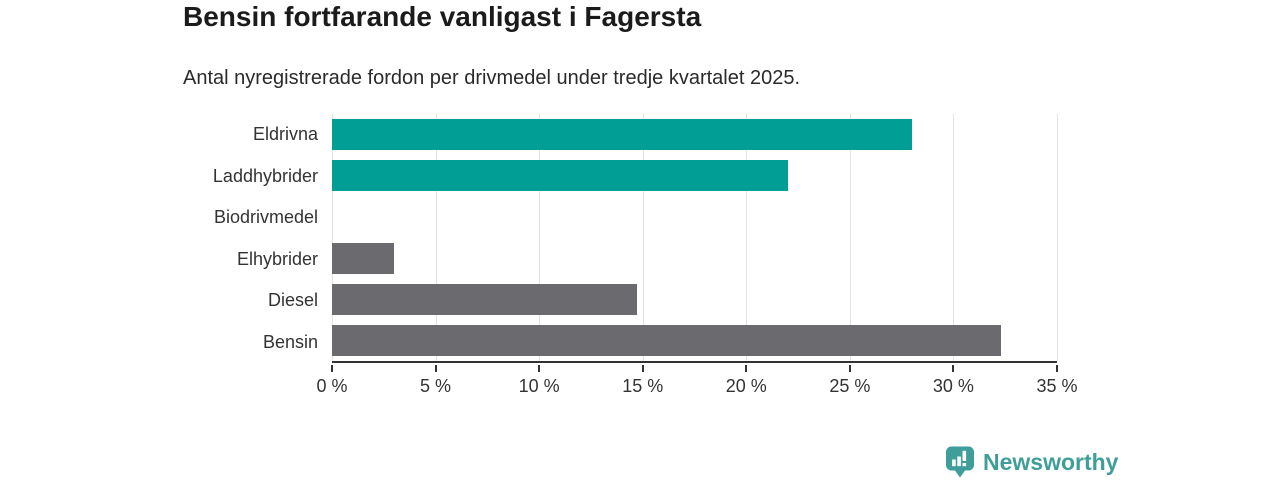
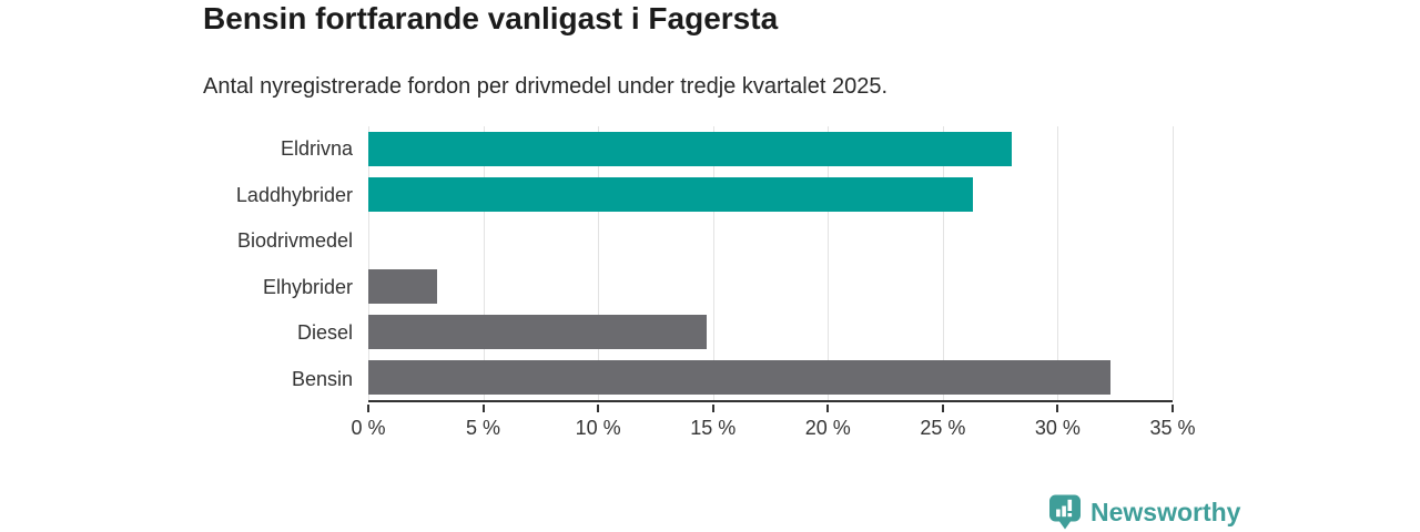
Laddhybrider: 22.0% -> 26.3%
